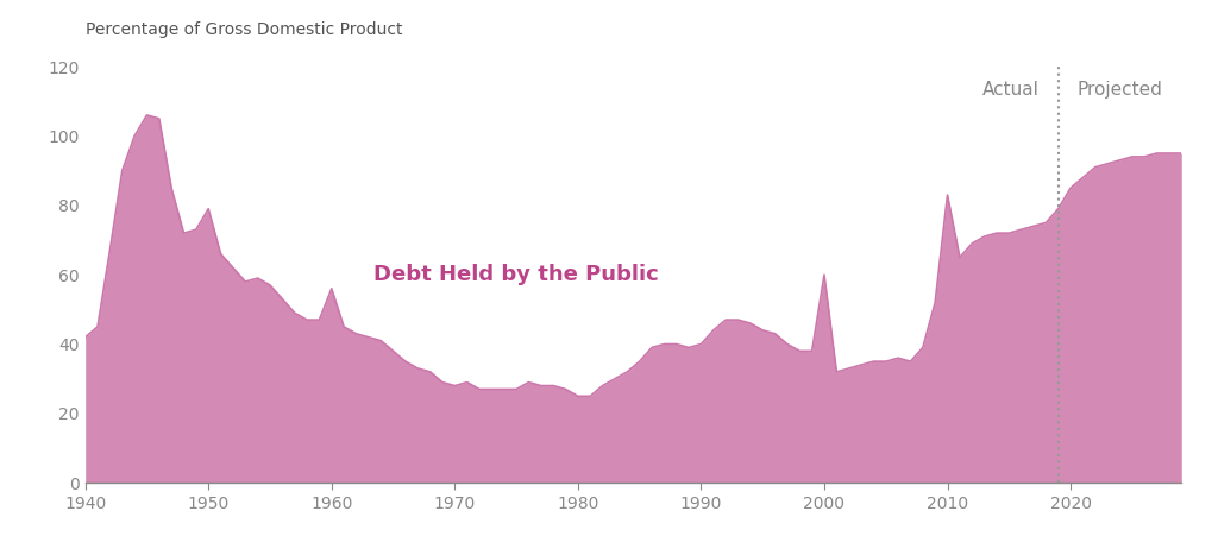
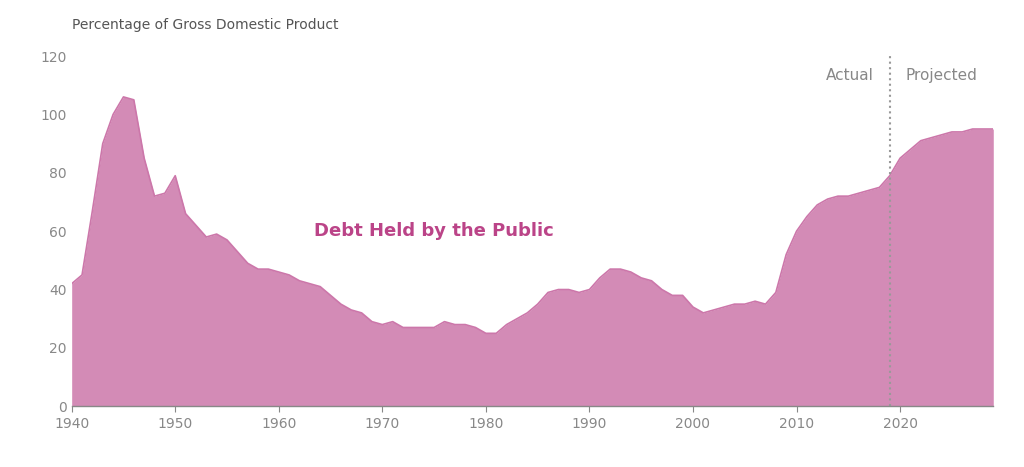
1960: 56 -> 46
2000: 60 -> 34
2010: 83 -> 60
